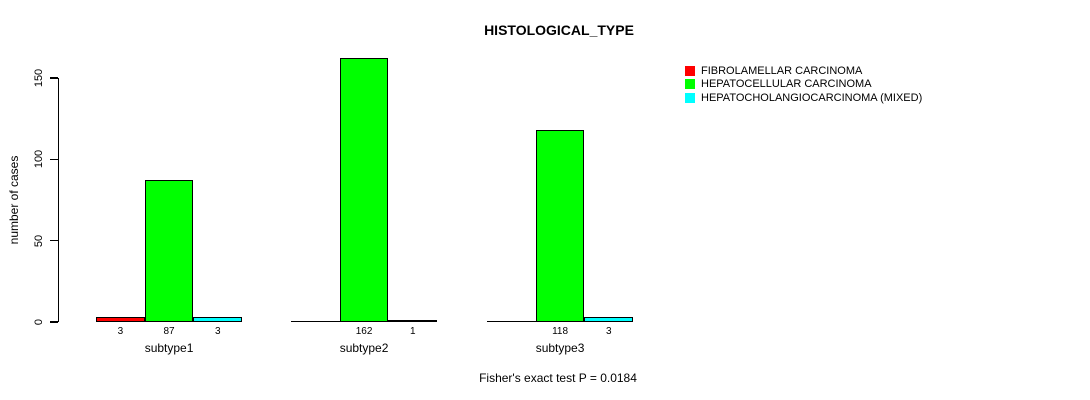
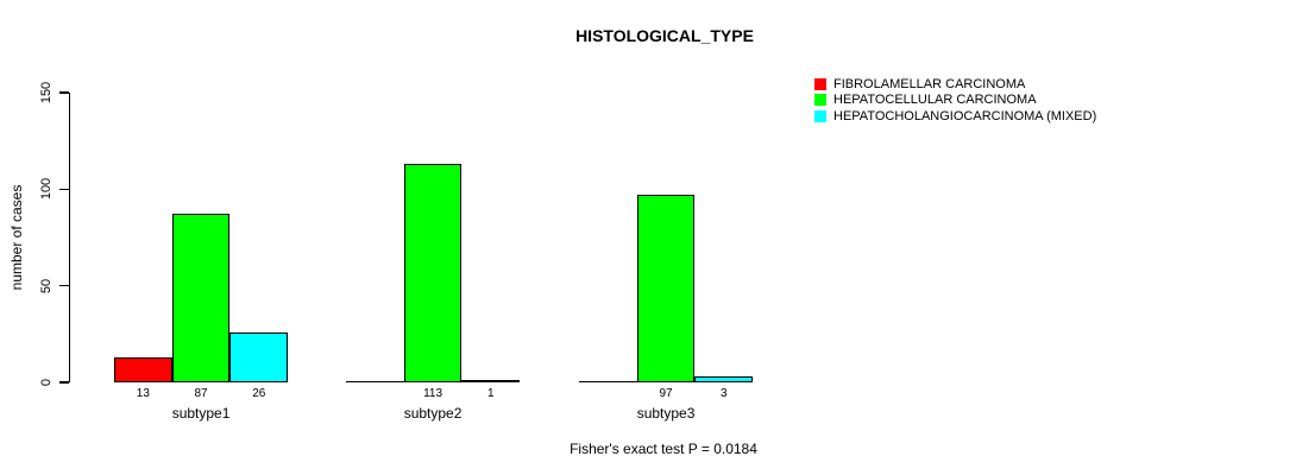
FIBROLAMELLAR CARCINOMA/subtype1: 3 -> 13
HEPATOCHOLANGIOCARCINOMA (MIXED)/subtype1: 3 -> 26
HEPATOCELLULAR CARCINOMA/subtype2: 162 -> 113
HEPATOCELLULAR CARCINOMA/subtype3: 118 -> 97
